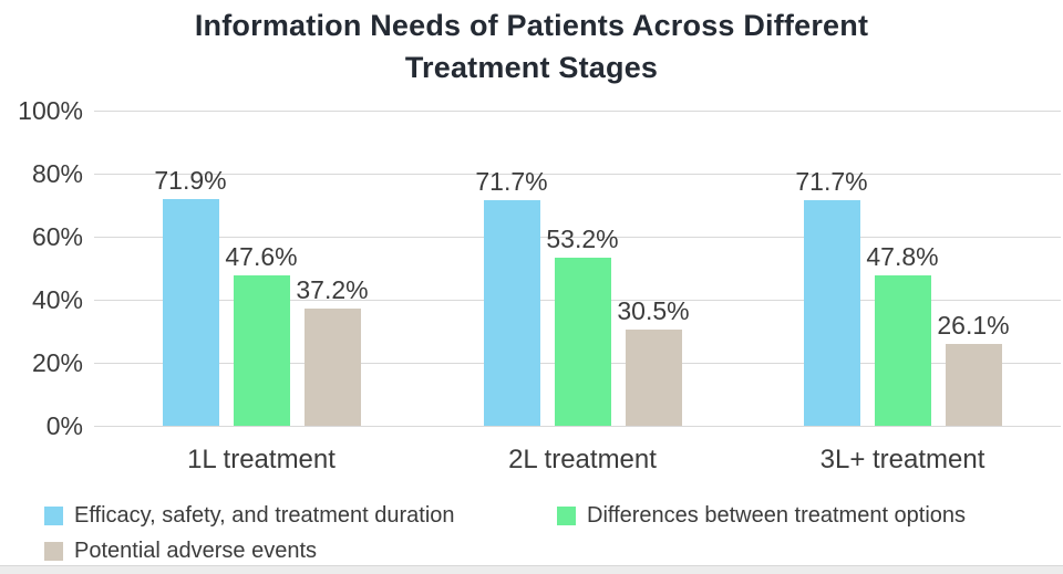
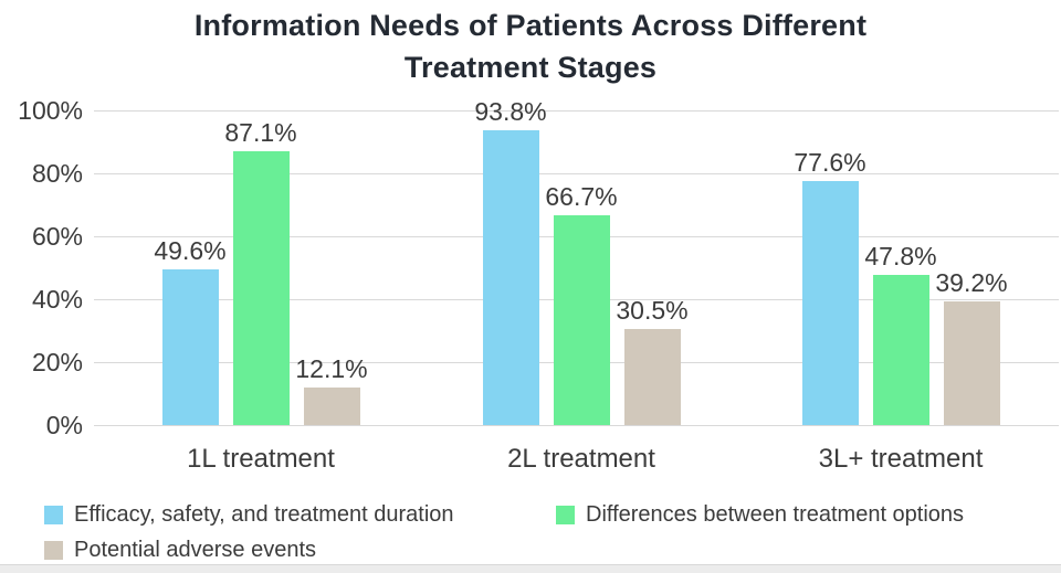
Efficacy, safety, and treatment duration/1L treatment: 71.9% -> 49.6%
Differences between treatment options/1L treatment: 47.6% -> 87.1%
Potential adverse events/1L treatment: 37.2% -> 12.1%
Efficacy, safety, and treatment duration/2L treatment: 71.7% -> 93.8%
Differences between treatment options/2L treatment: 53.2% -> 66.7%
Efficacy, safety, and treatment duration/3L+ treatment: 71.7% -> 77.6%
Potential adverse events/3L+ treatment: 26.1% -> 39.2%
